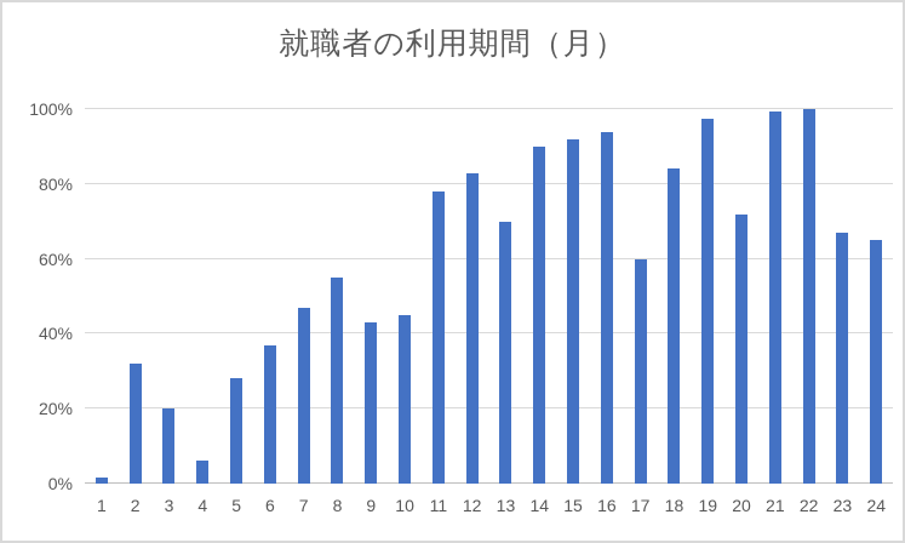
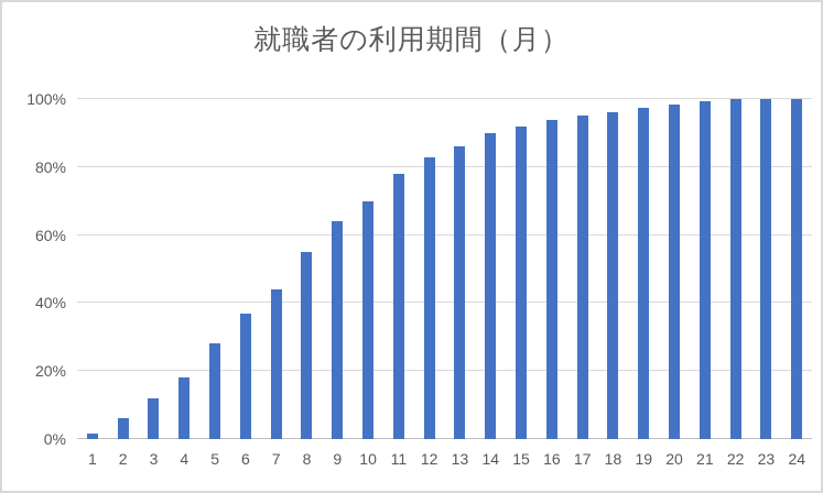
2: 32% -> 6%
3: 20% -> 12%
4: 6% -> 18%
7: 47% -> 44%
9: 43% -> 64%
10: 45% -> 70%
13: 70% -> 86%
17: 60% -> 95%
18: 84% -> 96%
20: 72% -> 98%
23: 67% -> 100%
24: 65% -> 100%
